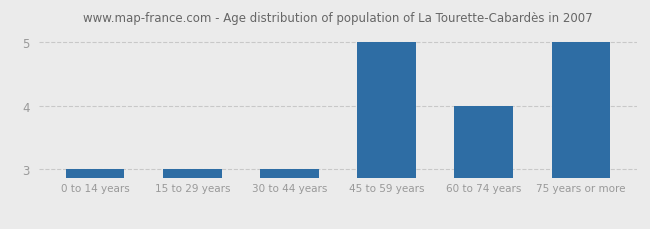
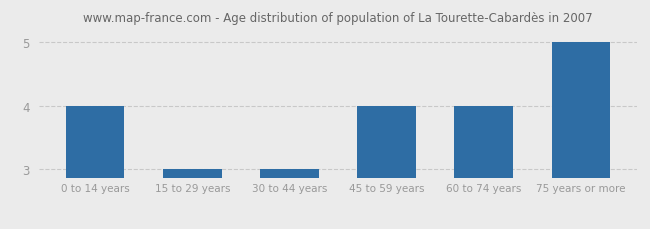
0 to 14 years: 3 -> 4
45 to 59 years: 5 -> 4
